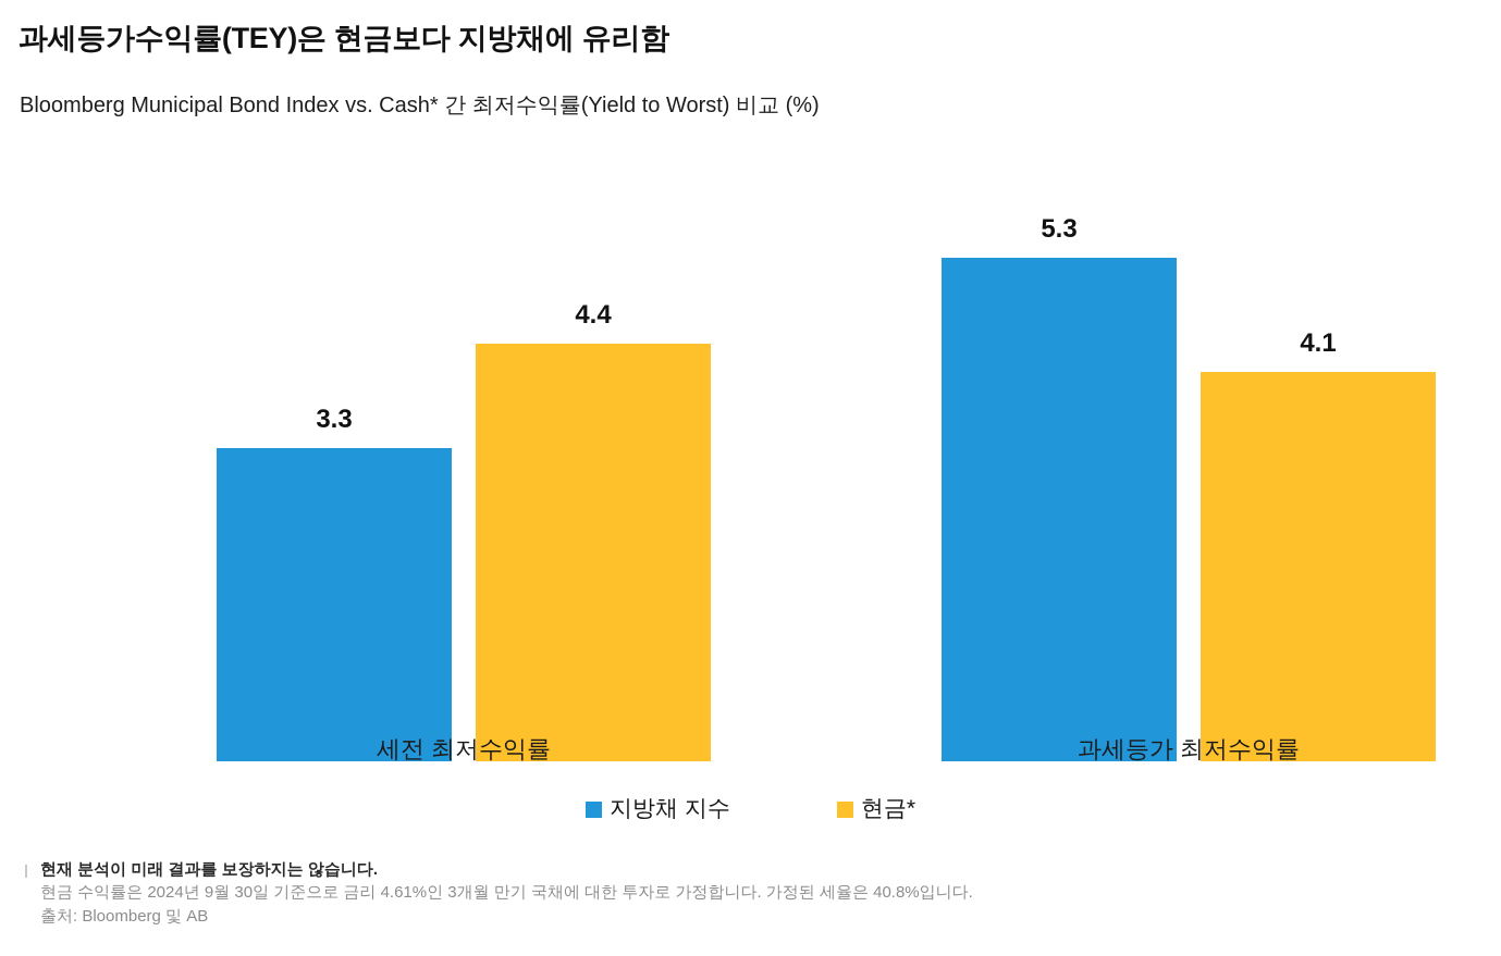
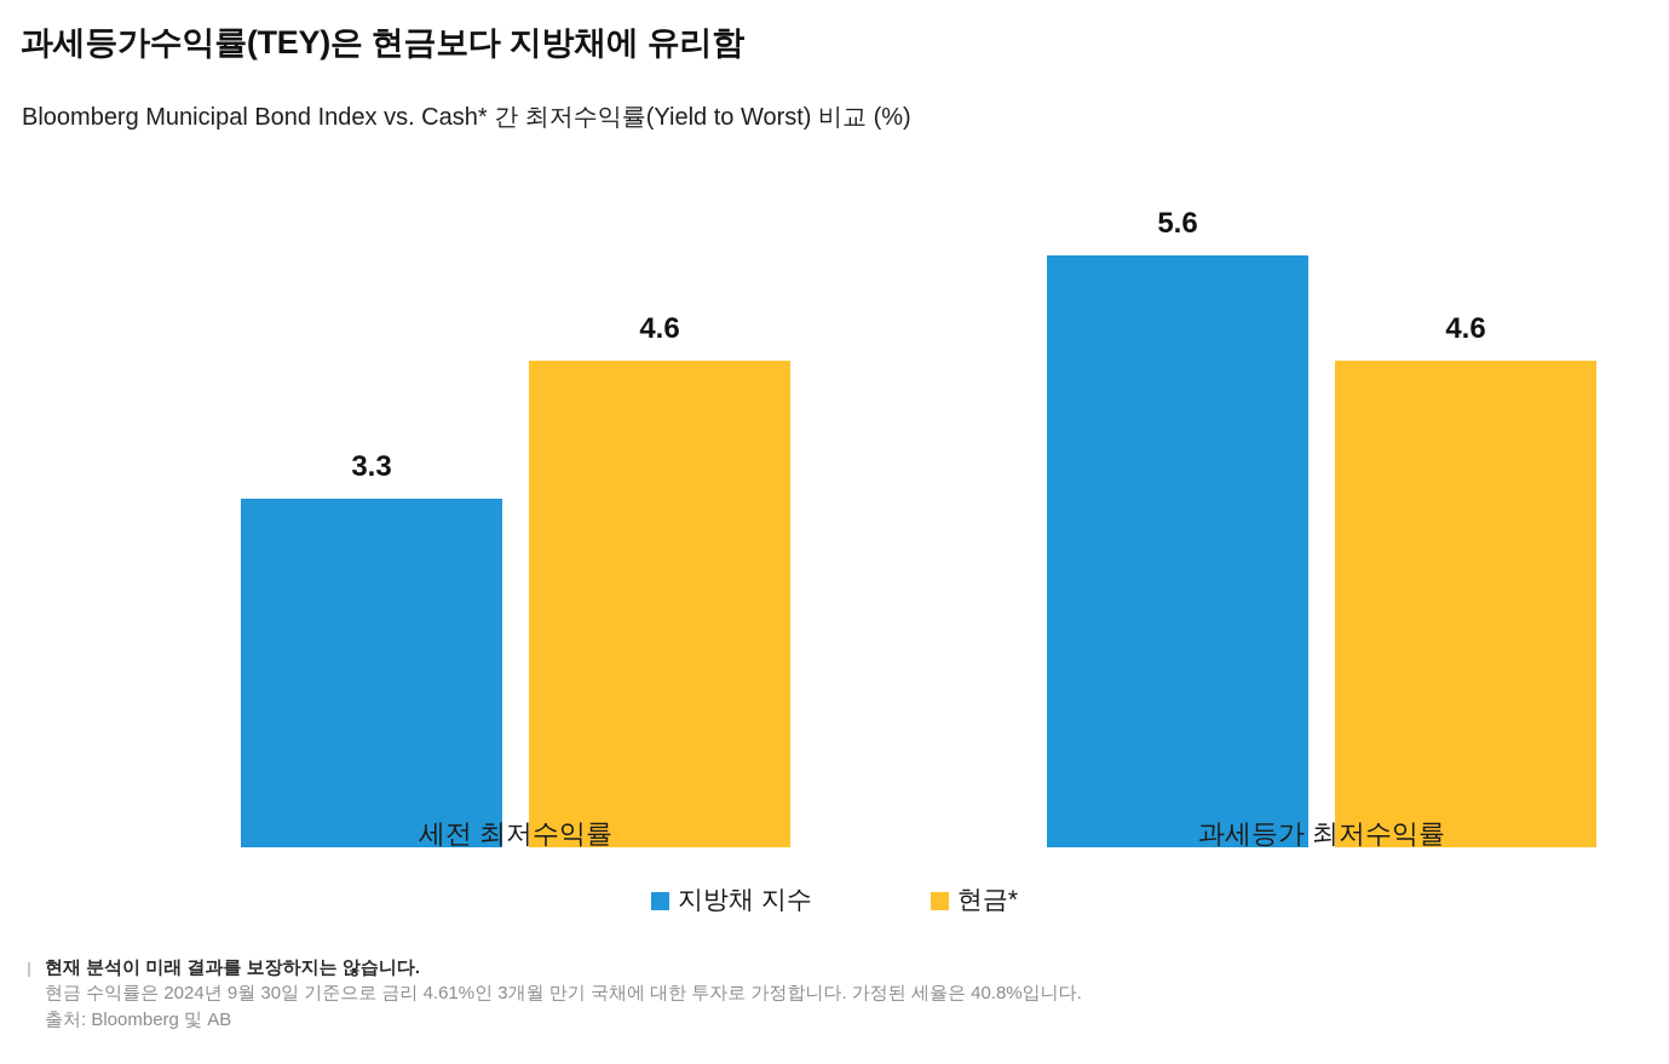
현금*/세전 최저수익률: 4.4 -> 4.6
지방채 지수/과세등가 최저수익률: 5.3 -> 5.6
현금*/과세등가 최저수익률: 4.1 -> 4.6
